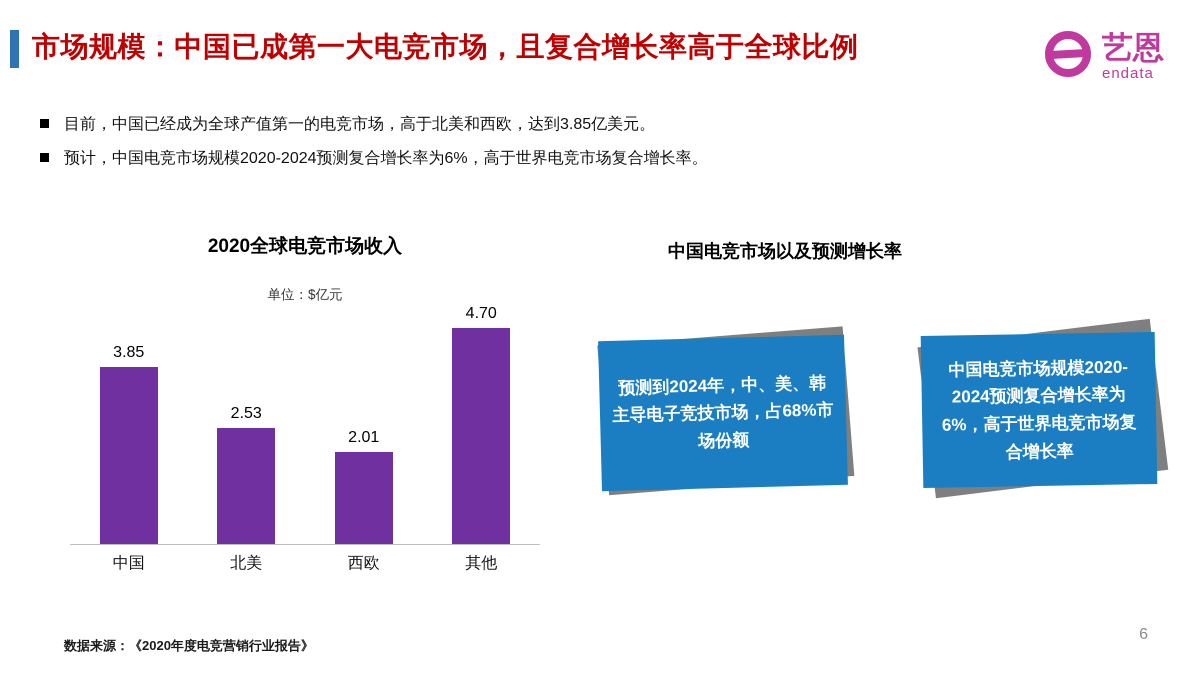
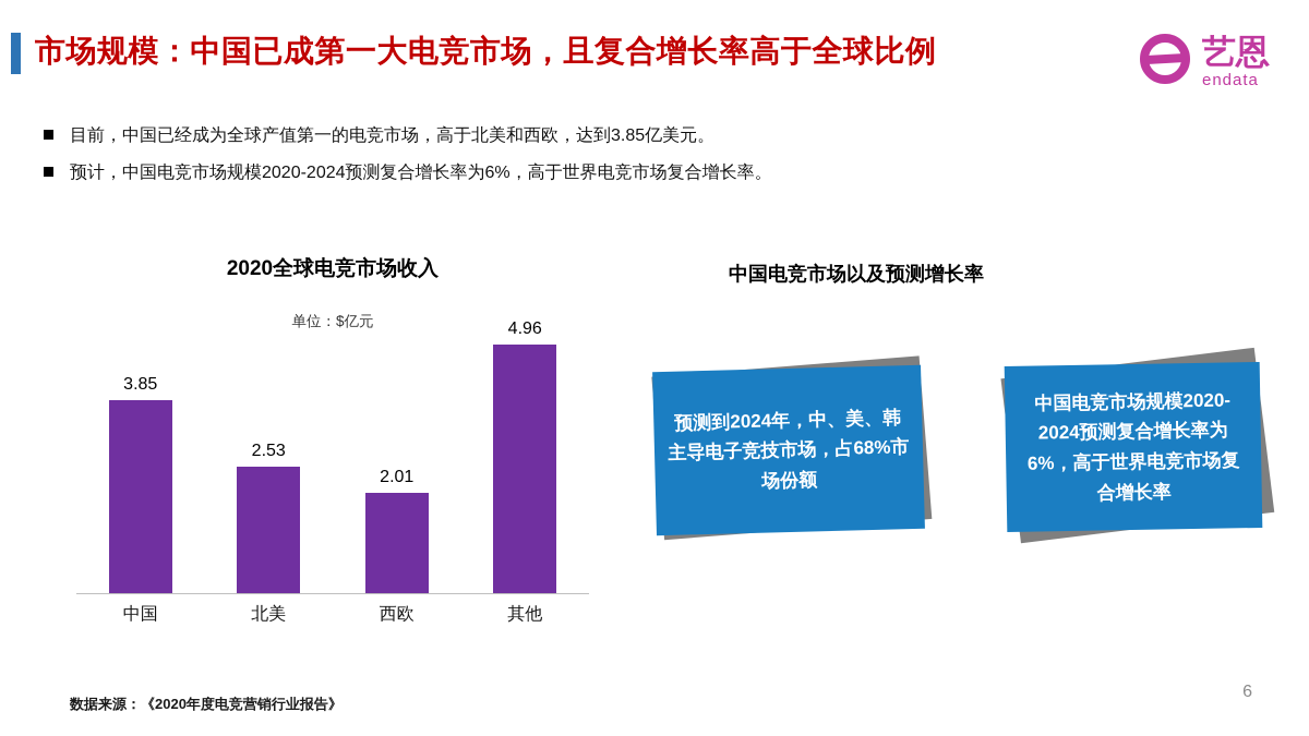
其他: 4.70 -> 4.96
